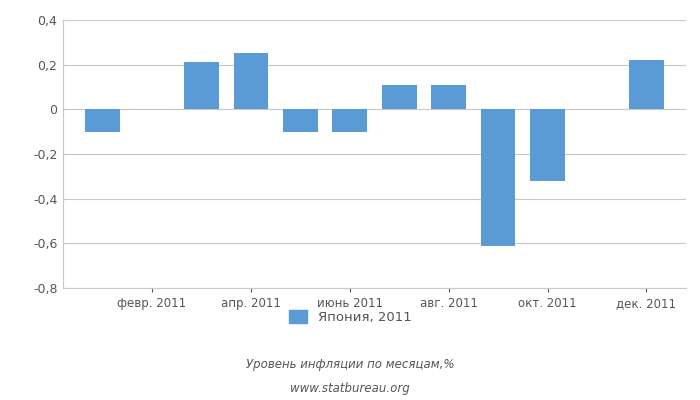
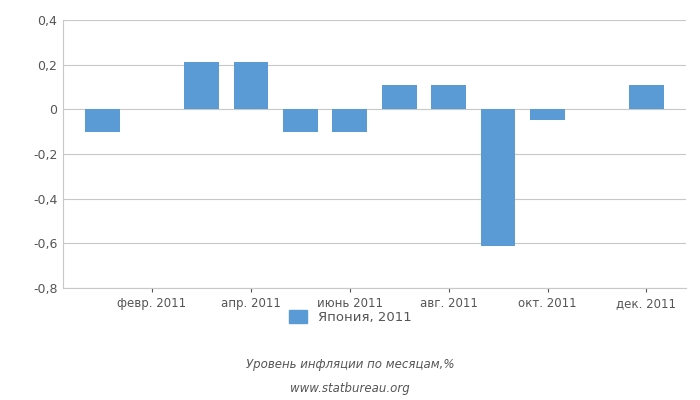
апр. 2011: 0,25 -> 0,21
окт. 2011: -0,32 -> -0,05
дек. 2011: 0,22 -> 0,11
